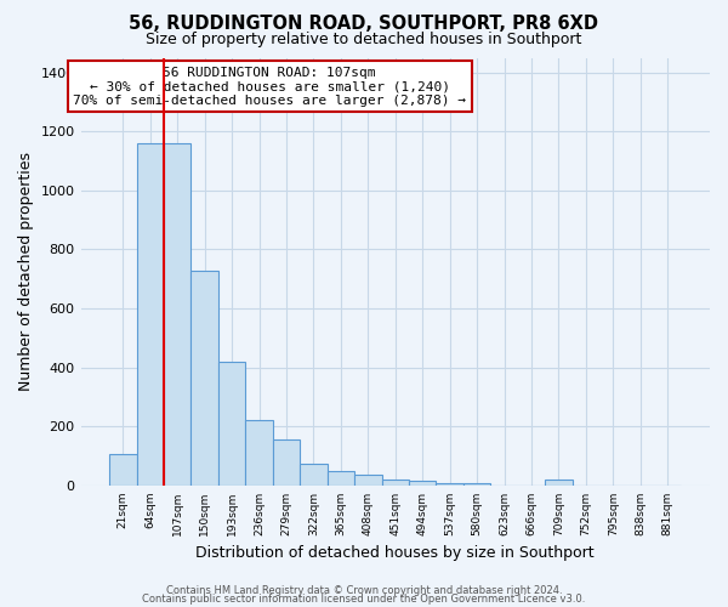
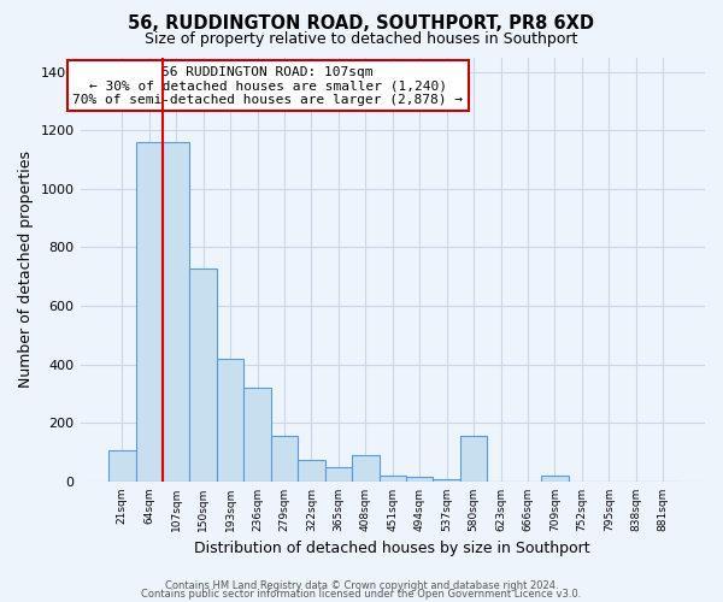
236sqm: 220 -> 320
408sqm: 35 -> 90
580sqm: 10 -> 155
